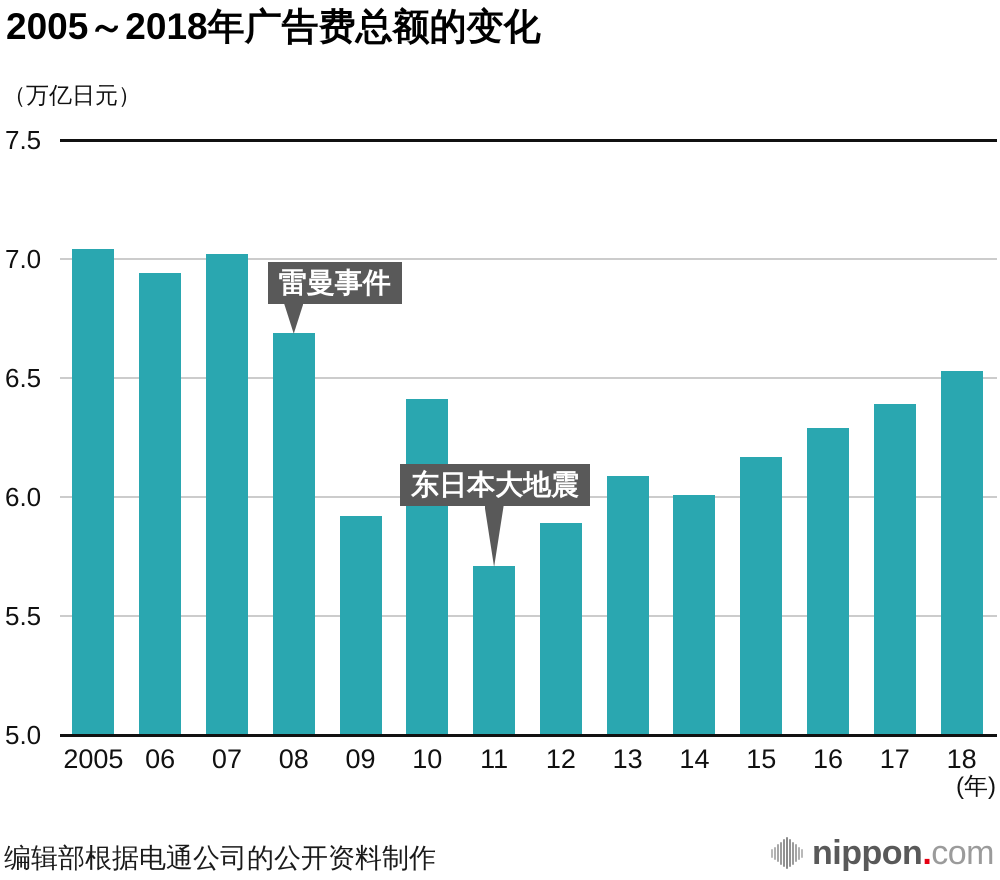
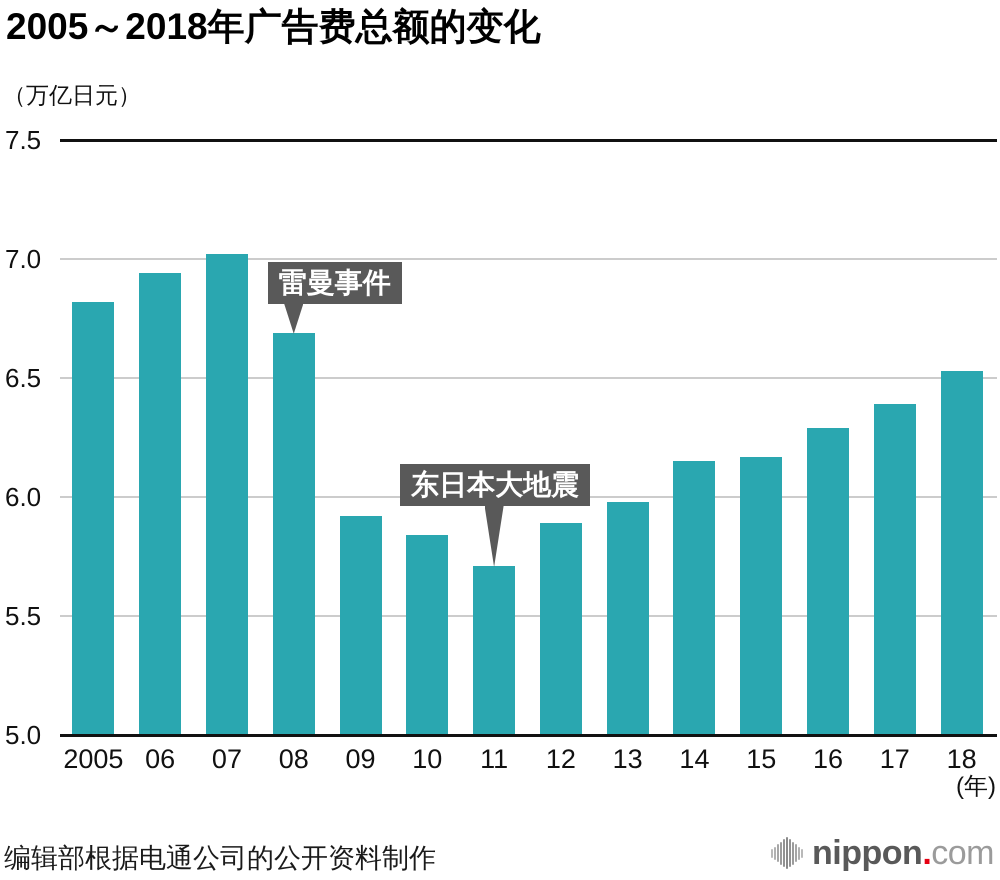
2005: 7.04 -> 6.82
10: 6.41 -> 5.84
13: 6.09 -> 5.98
14: 6.01 -> 6.15
